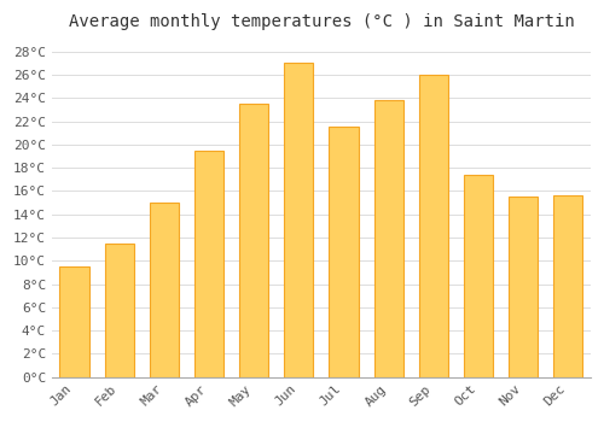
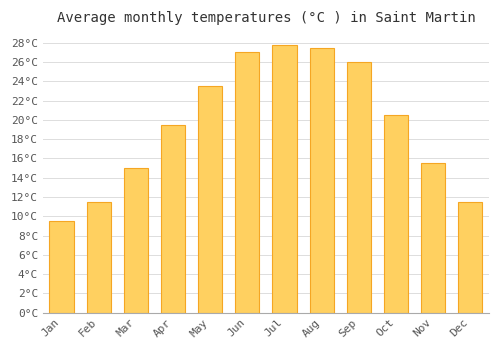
Jul: 21.6°C -> 27.8°C
Aug: 23.8°C -> 27.5°C
Oct: 17.4°C -> 20.5°C
Dec: 15.6°C -> 11.5°C
